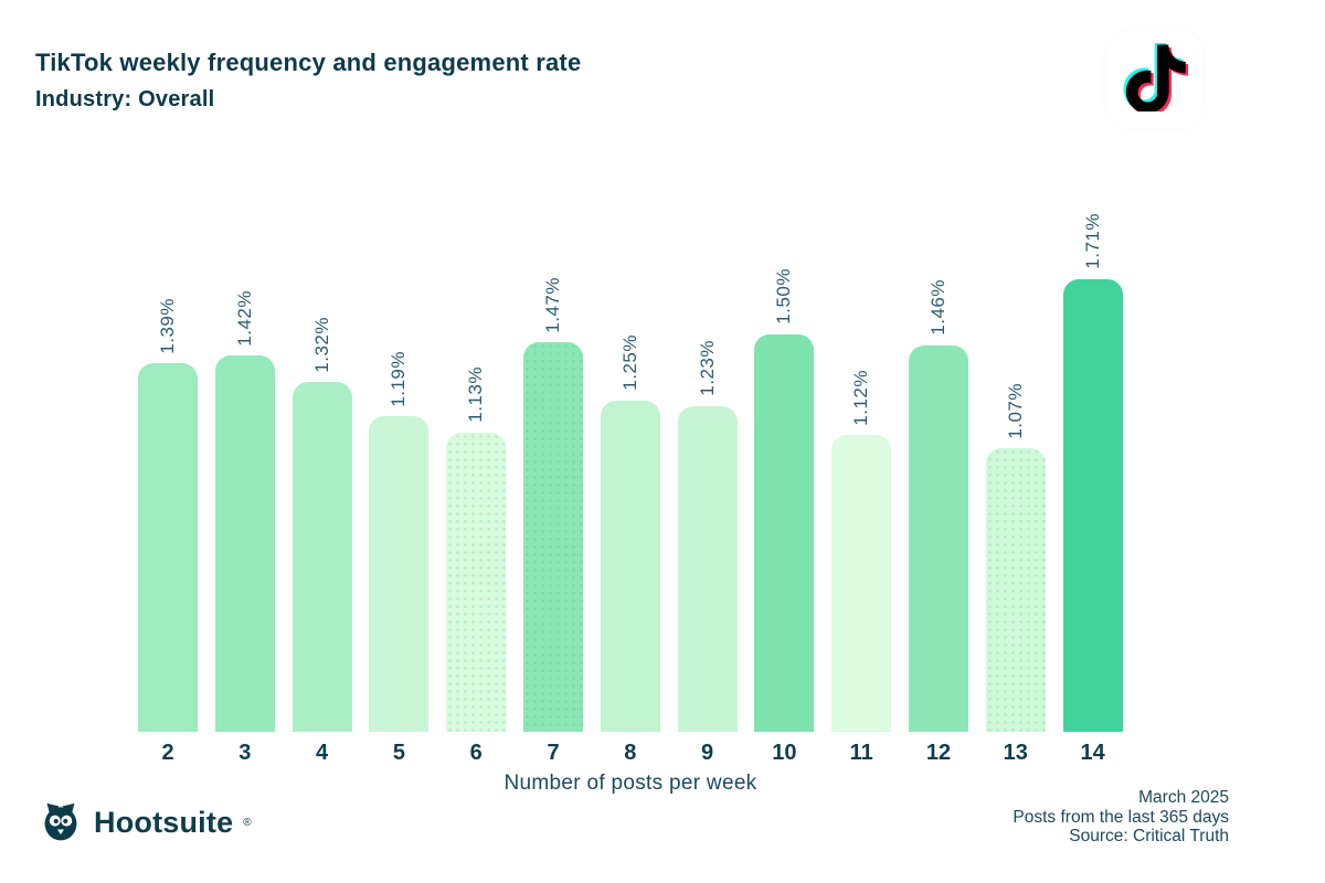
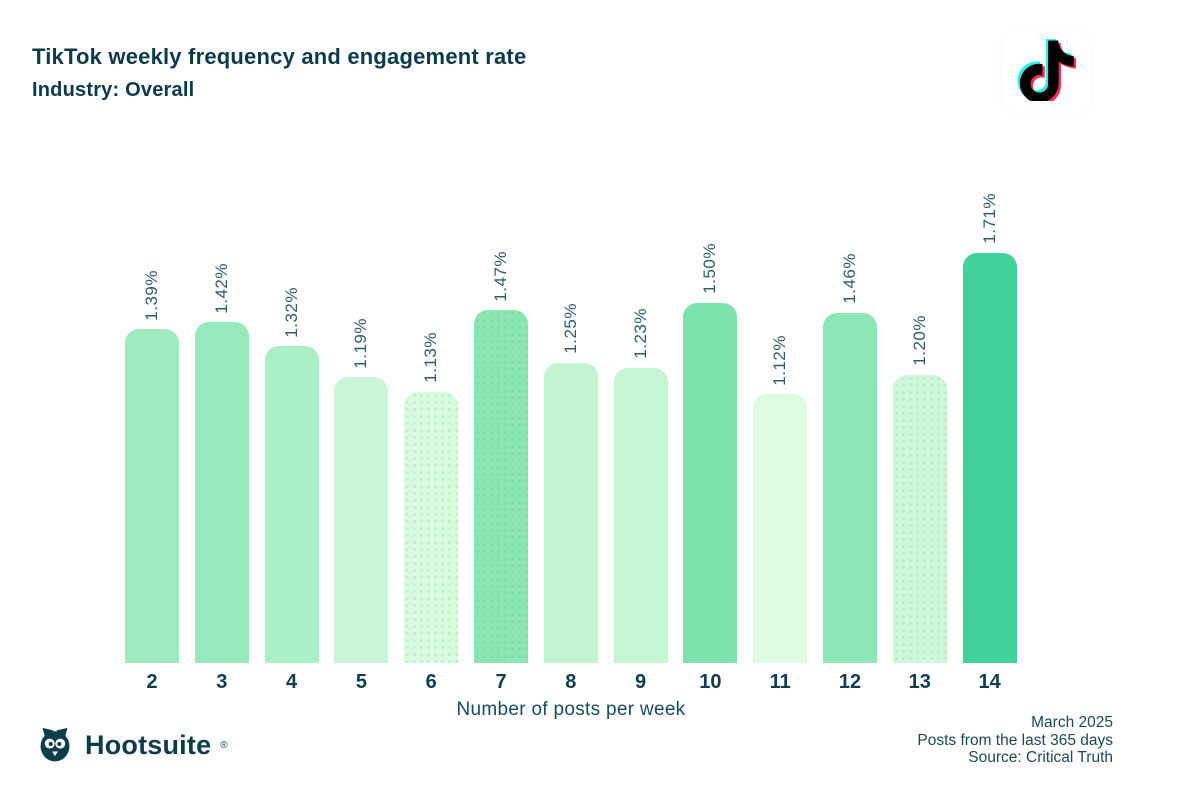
13: 1.07% -> 1.20%
